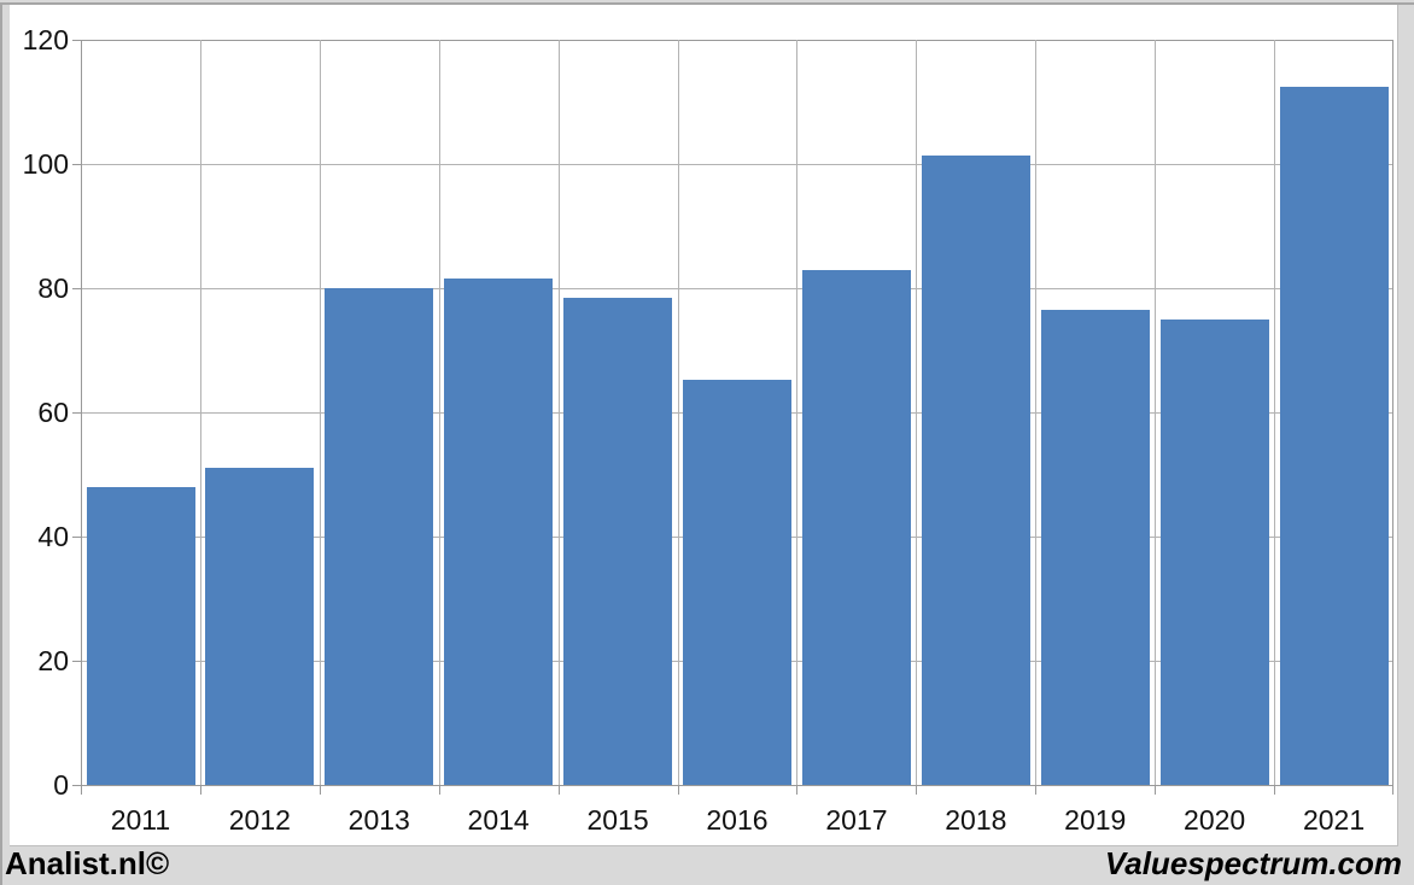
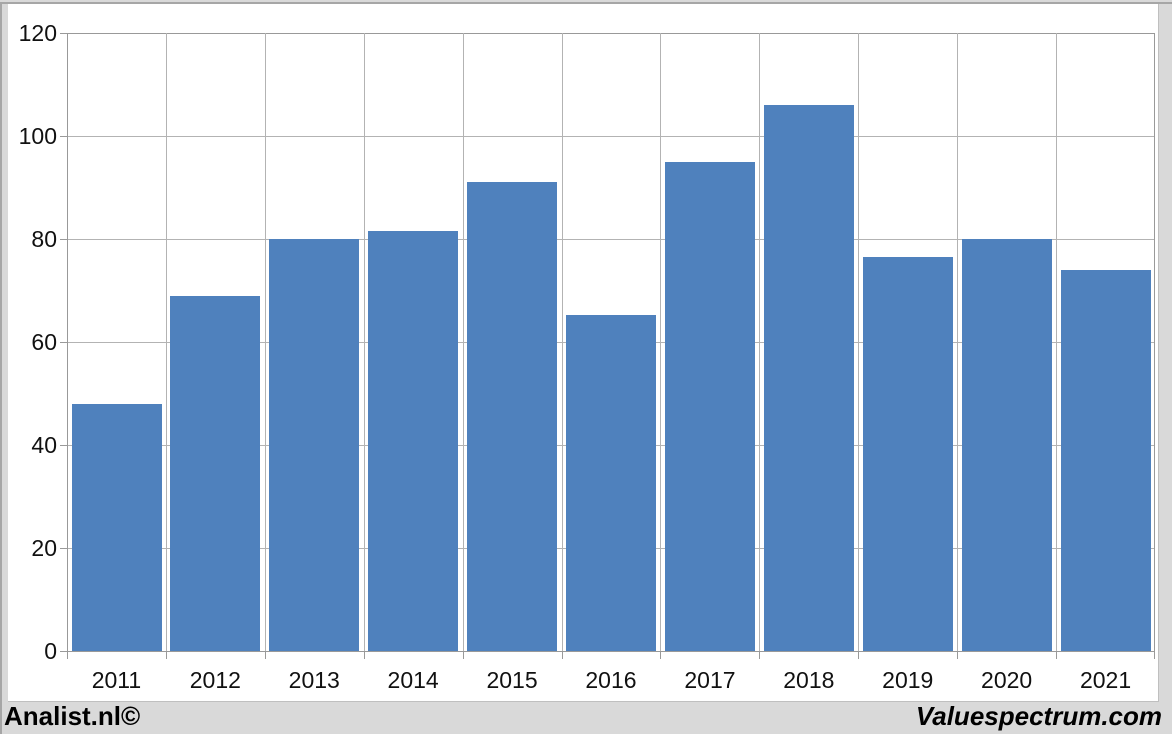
2012: 51 -> 69
2015: 78 -> 91
2017: 83 -> 95
2018: 101 -> 106
2020: 75 -> 80
2021: 112 -> 74
